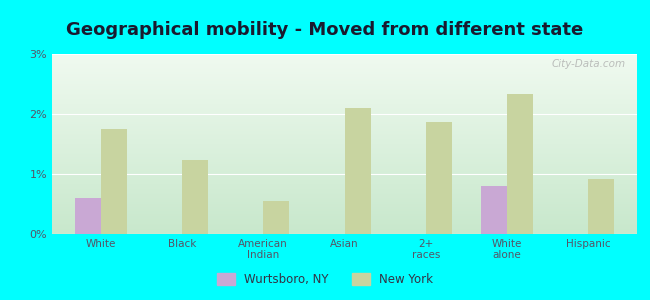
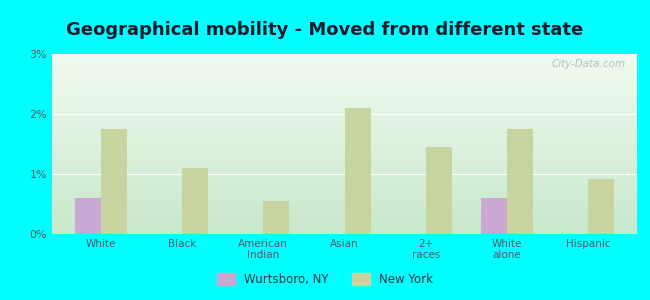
New York/Black: 1.24% -> 1.10%
New York/2+ races: 1.86% -> 1.45%
Wurtsboro, NY/White alone: 0.8% -> 0.6%
New York/White alone: 2.34% -> 1.75%
